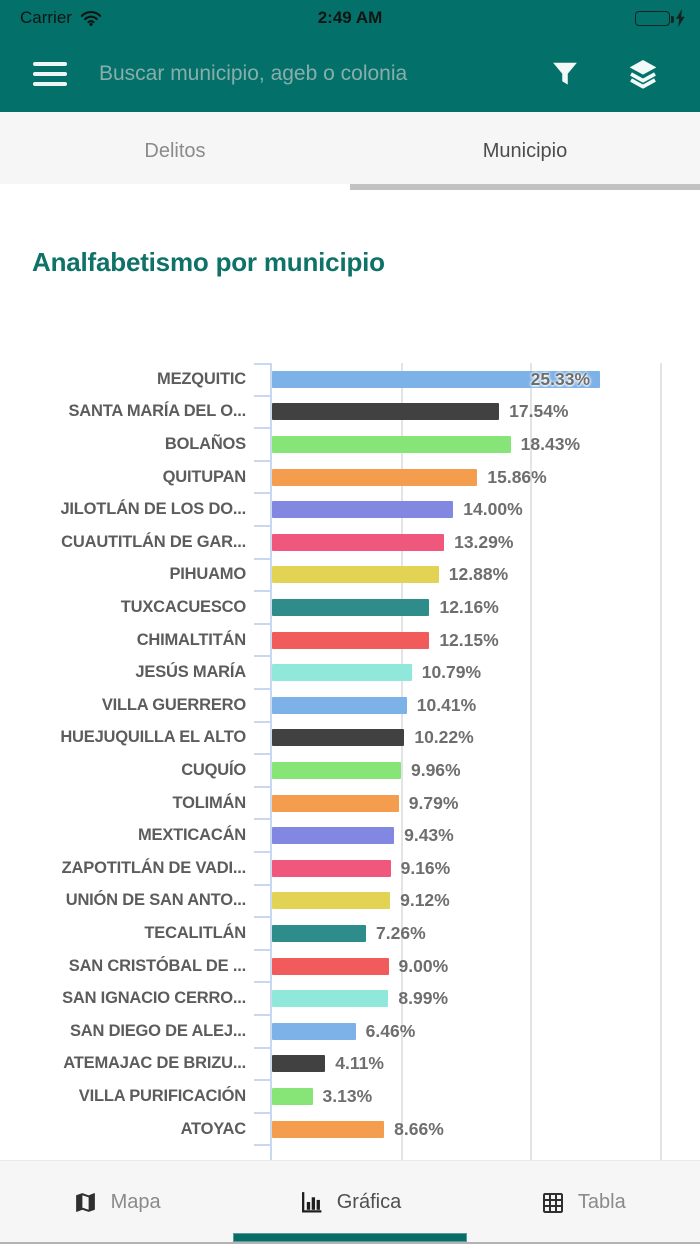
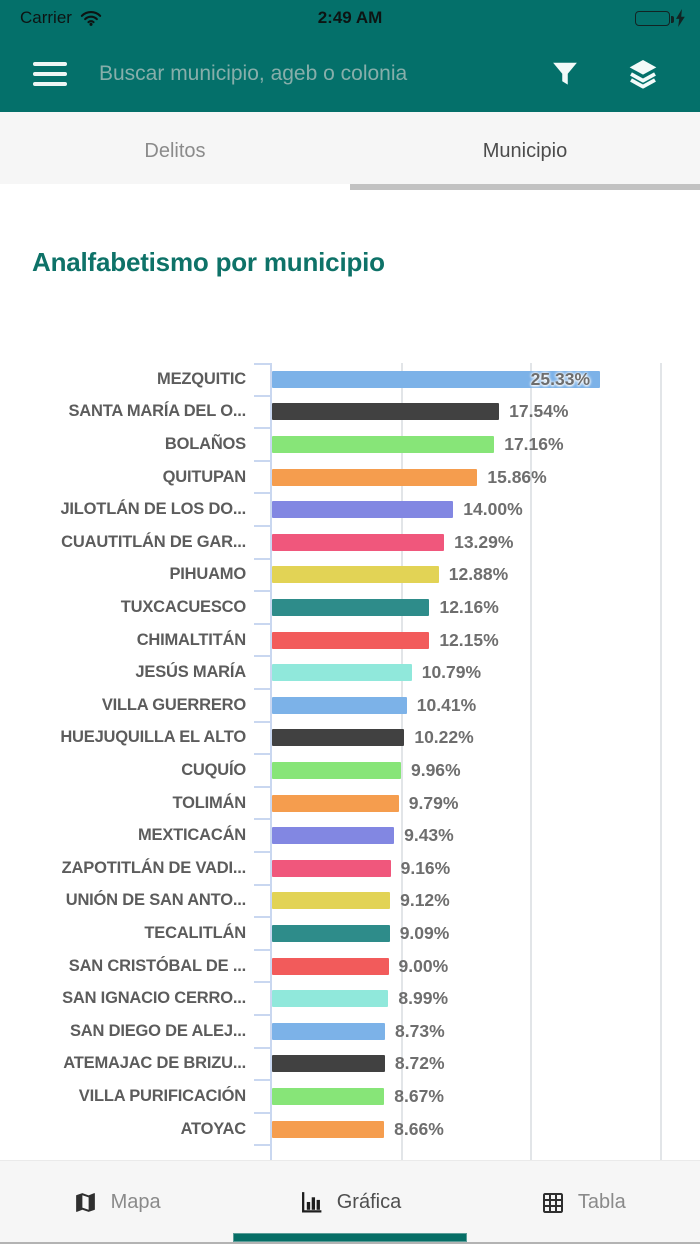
BOLAÑOS: 18.43% -> 17.16%
TECALITLÁN: 7.26% -> 9.09%
SAN DIEGO DE ALEJ...: 6.46% -> 8.73%
ATEMAJAC DE BRIZU...: 4.11% -> 8.72%
VILLA PURIFICACIÓN: 3.13% -> 8.67%
